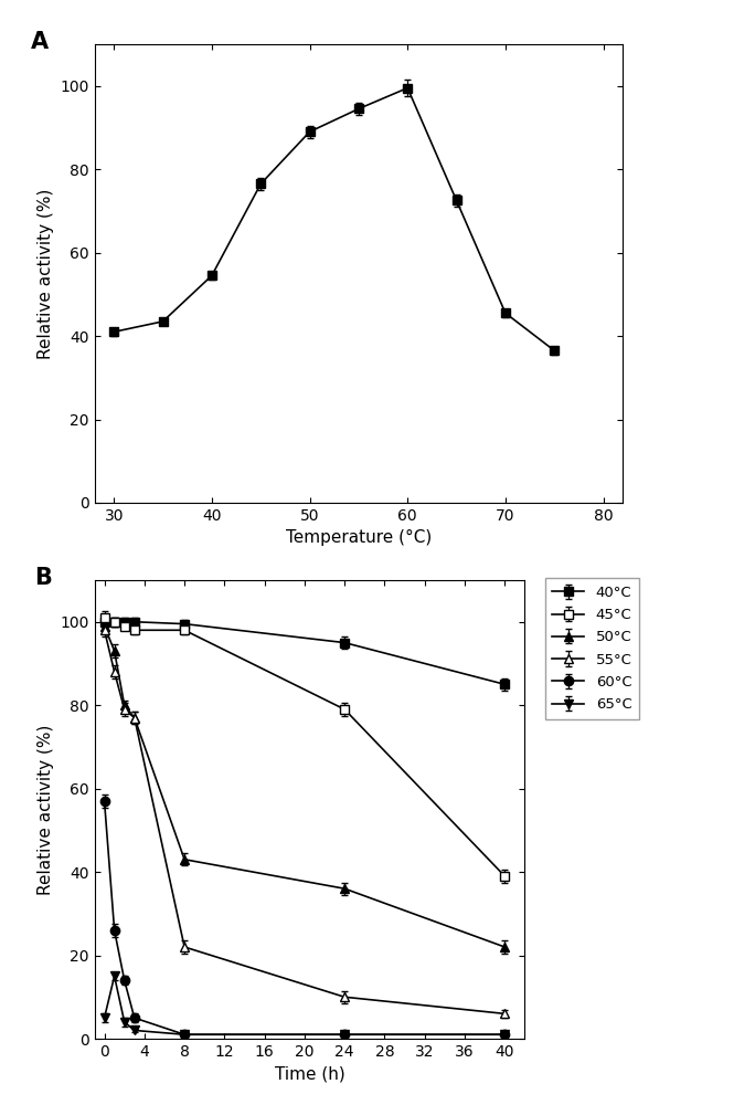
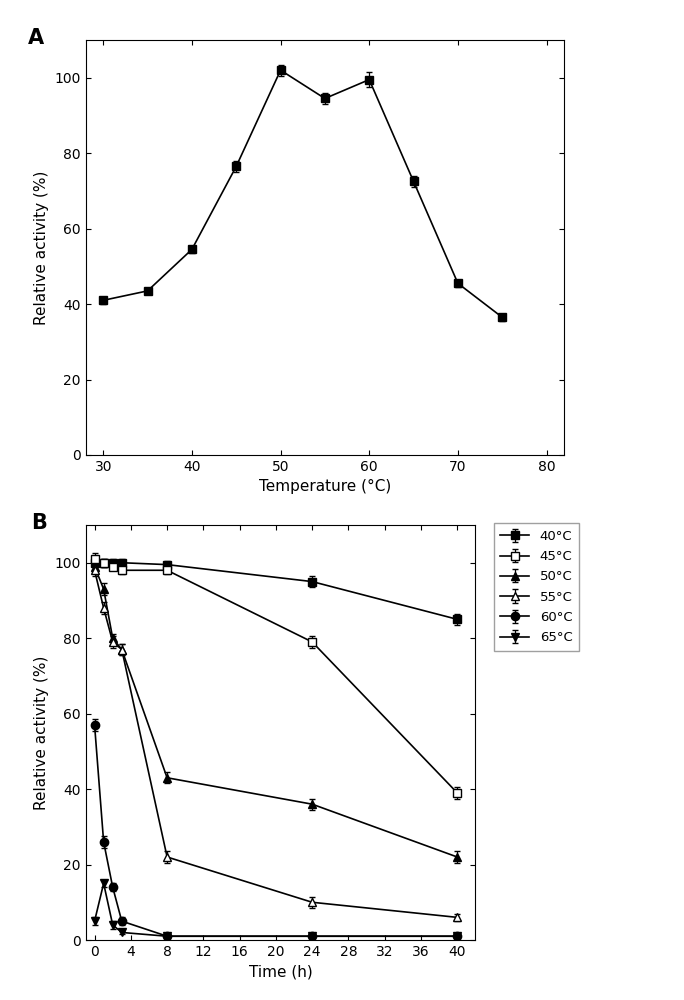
50: 89.0 -> 102.0
